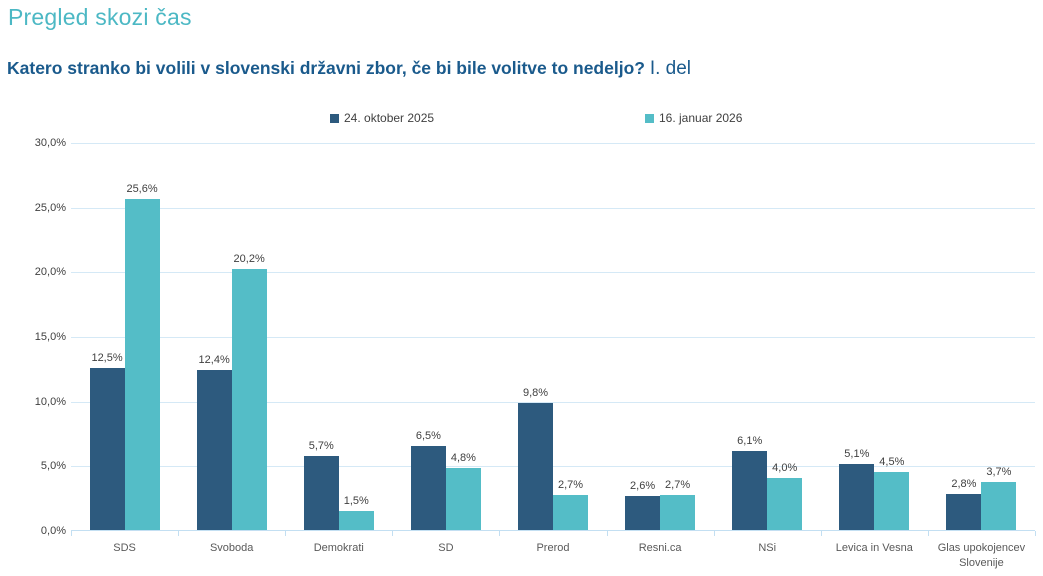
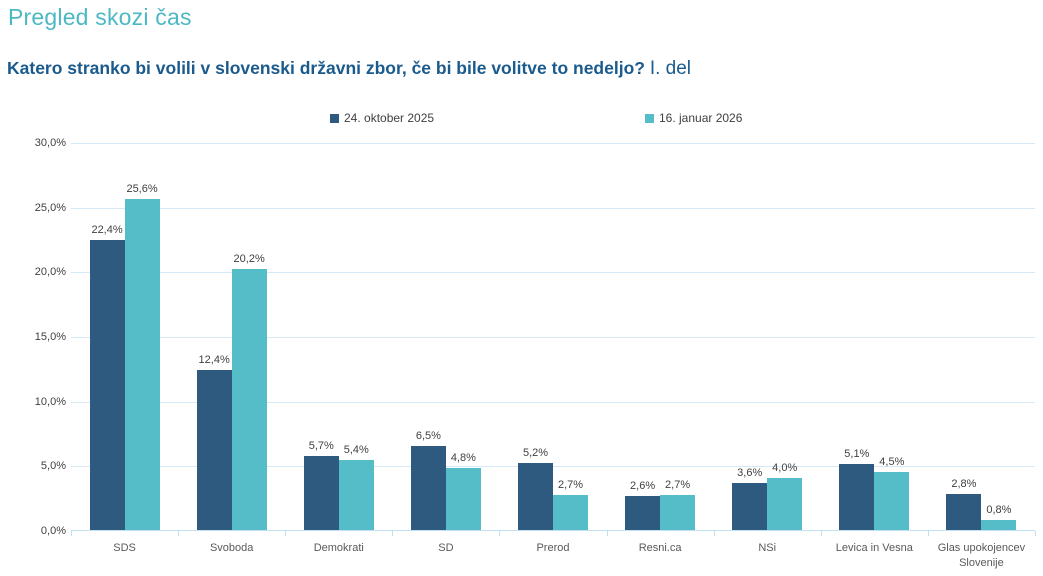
24. oktober 2025/SDS: 12,5% -> 22,4%
16. januar 2026/Demokrati: 1,5% -> 5,4%
24. oktober 2025/Prerod: 9,8% -> 5,2%
24. oktober 2025/NSi: 6,1% -> 3,6%
16. januar 2026/Glas upokojencev Slovenije: 3,7% -> 0,8%
